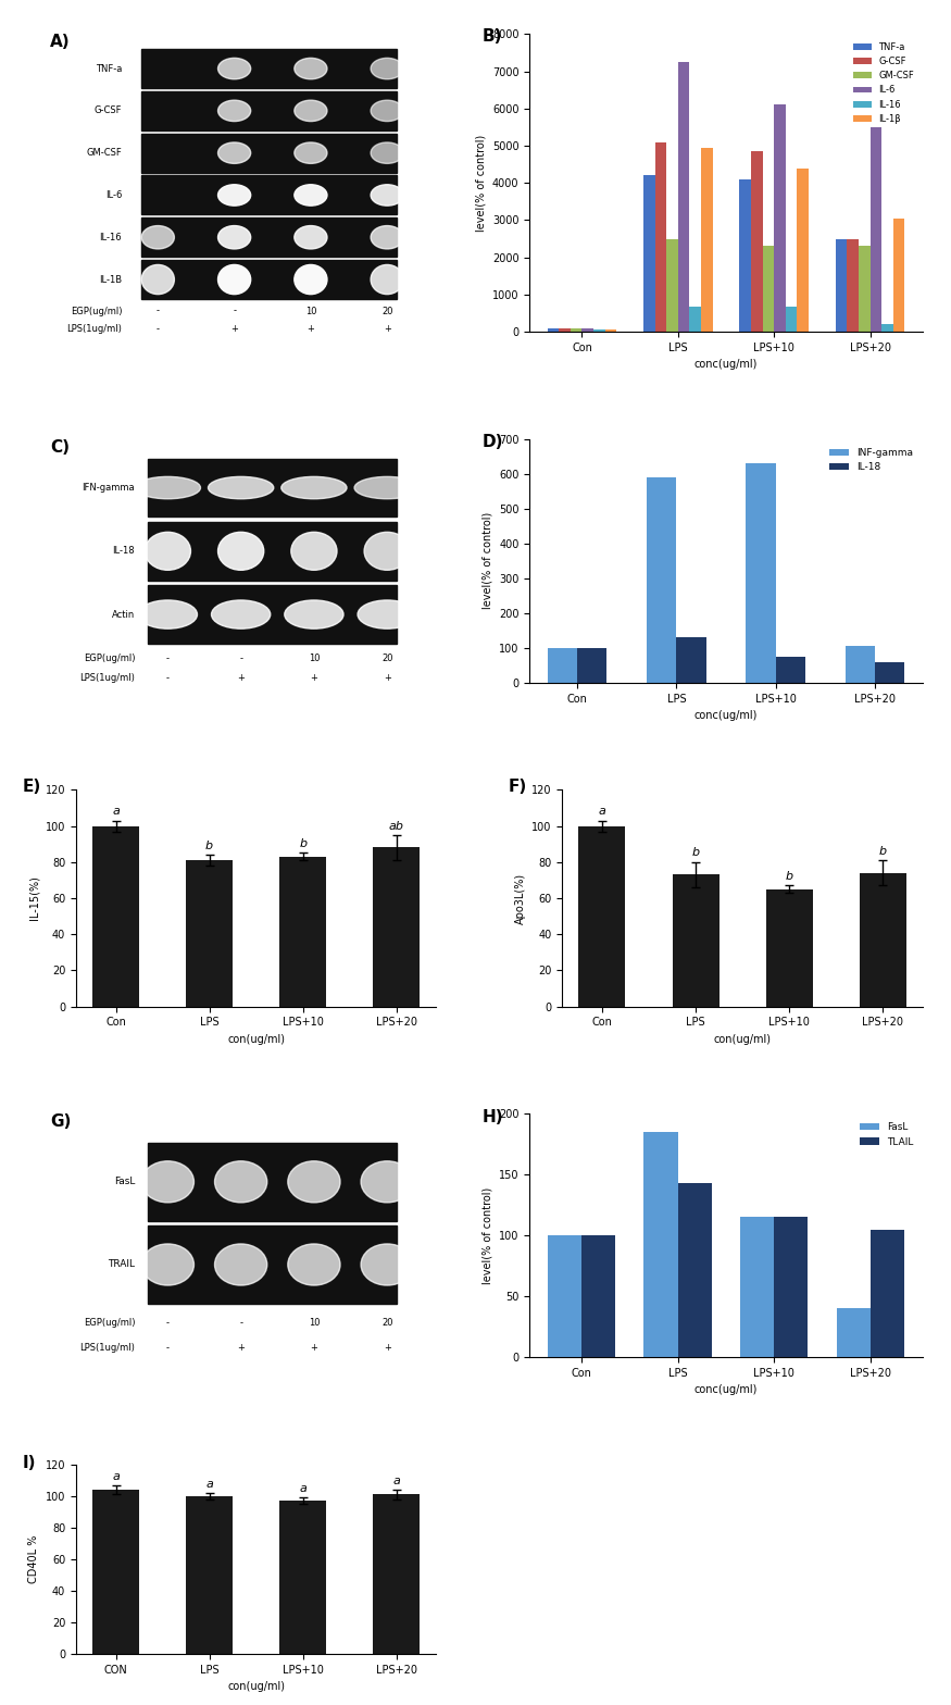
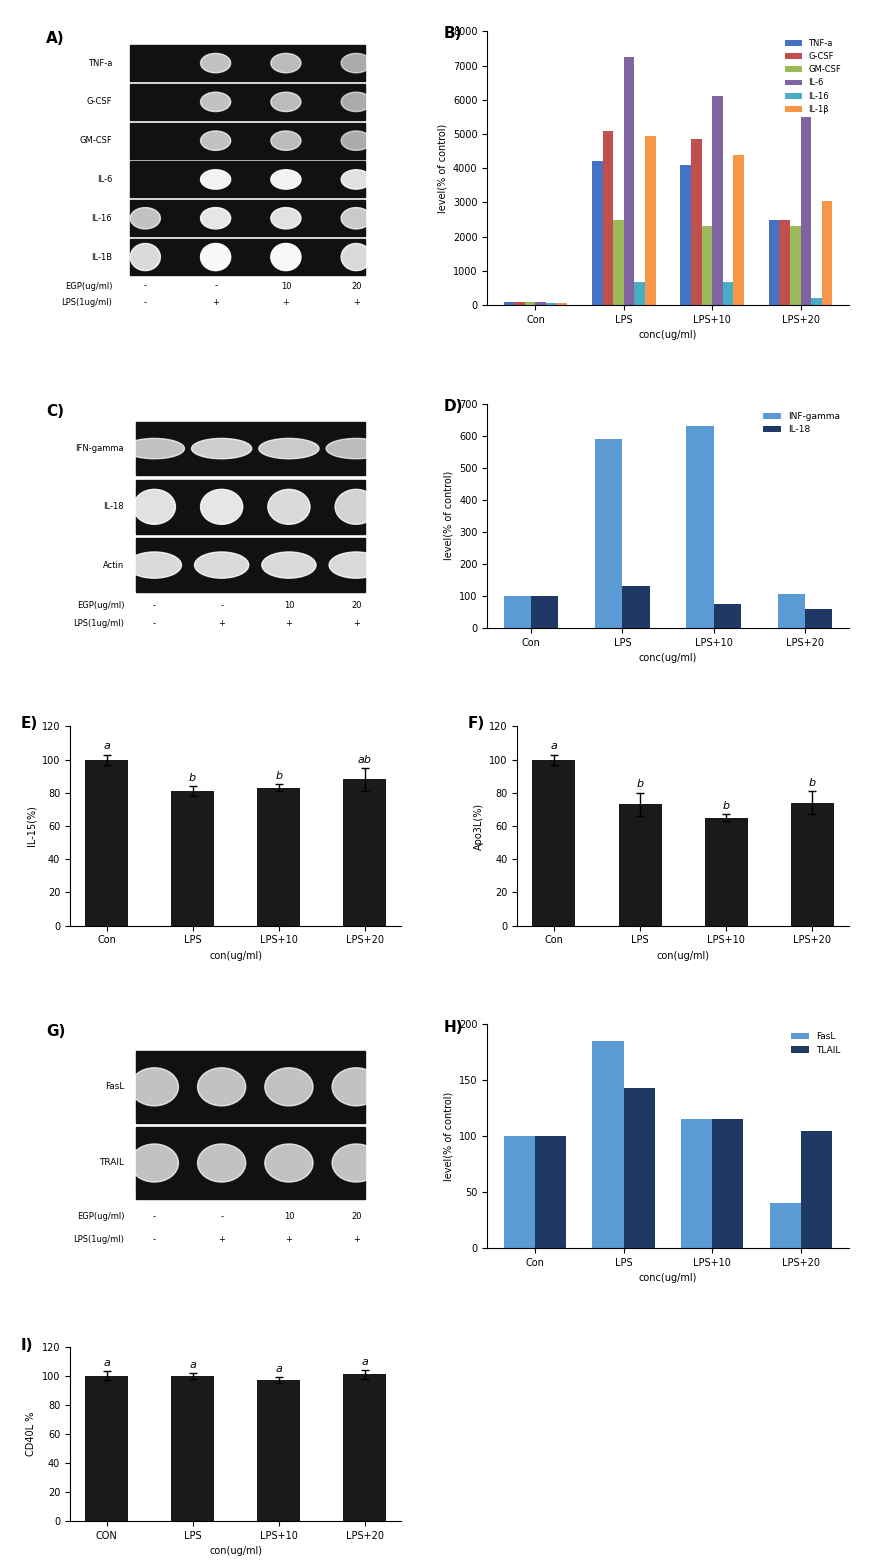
CON: 104 -> 100
